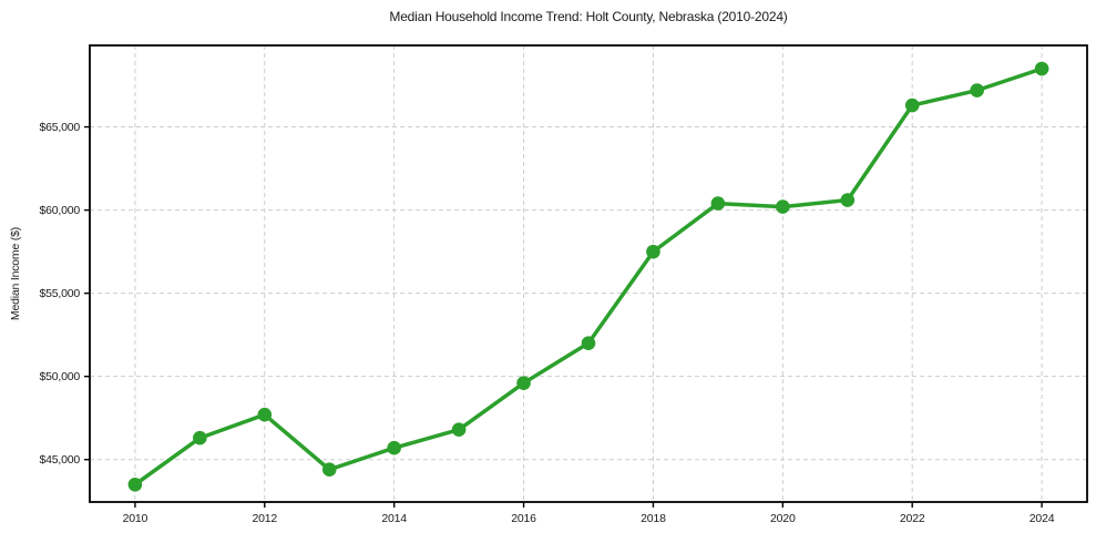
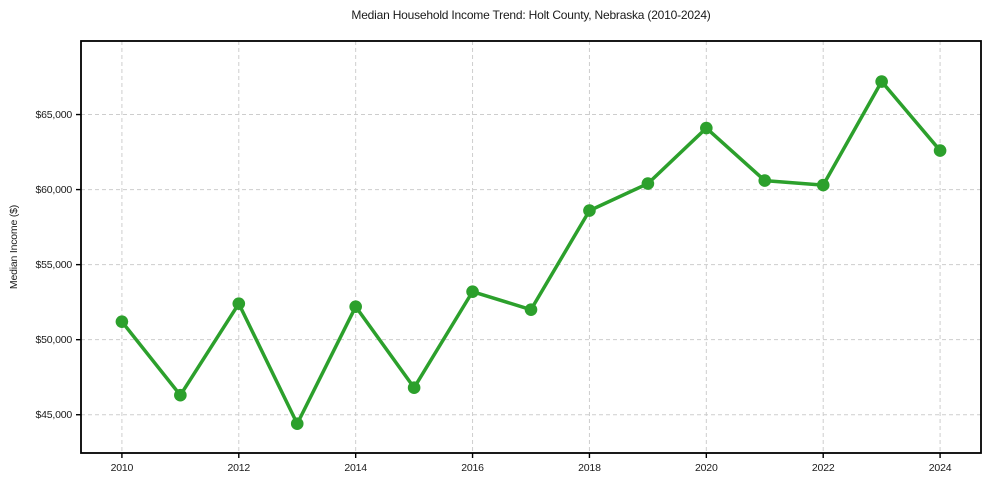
2010: $43500 -> $51200
2012: $47700 -> $52400
2014: $45700 -> $52200
2016: $49600 -> $53200
2018: $57500 -> $58600
2020: $60200 -> $64100
2022: $66300 -> $60300
2024: $68500 -> $62600
